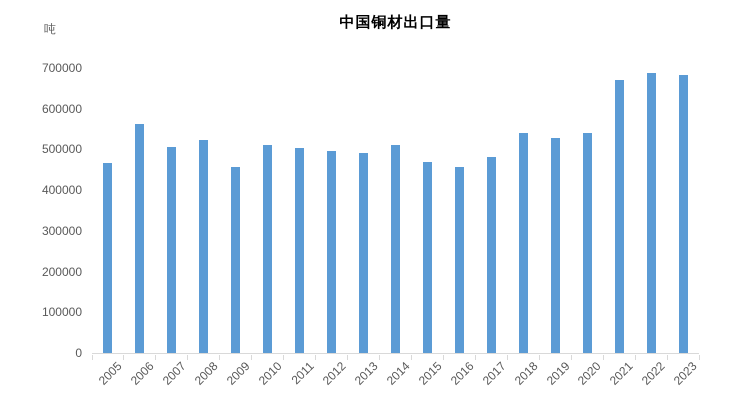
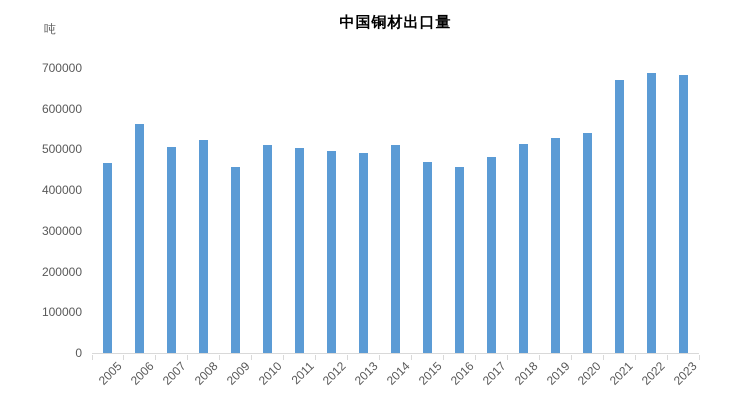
2018: 540000 -> 510000
